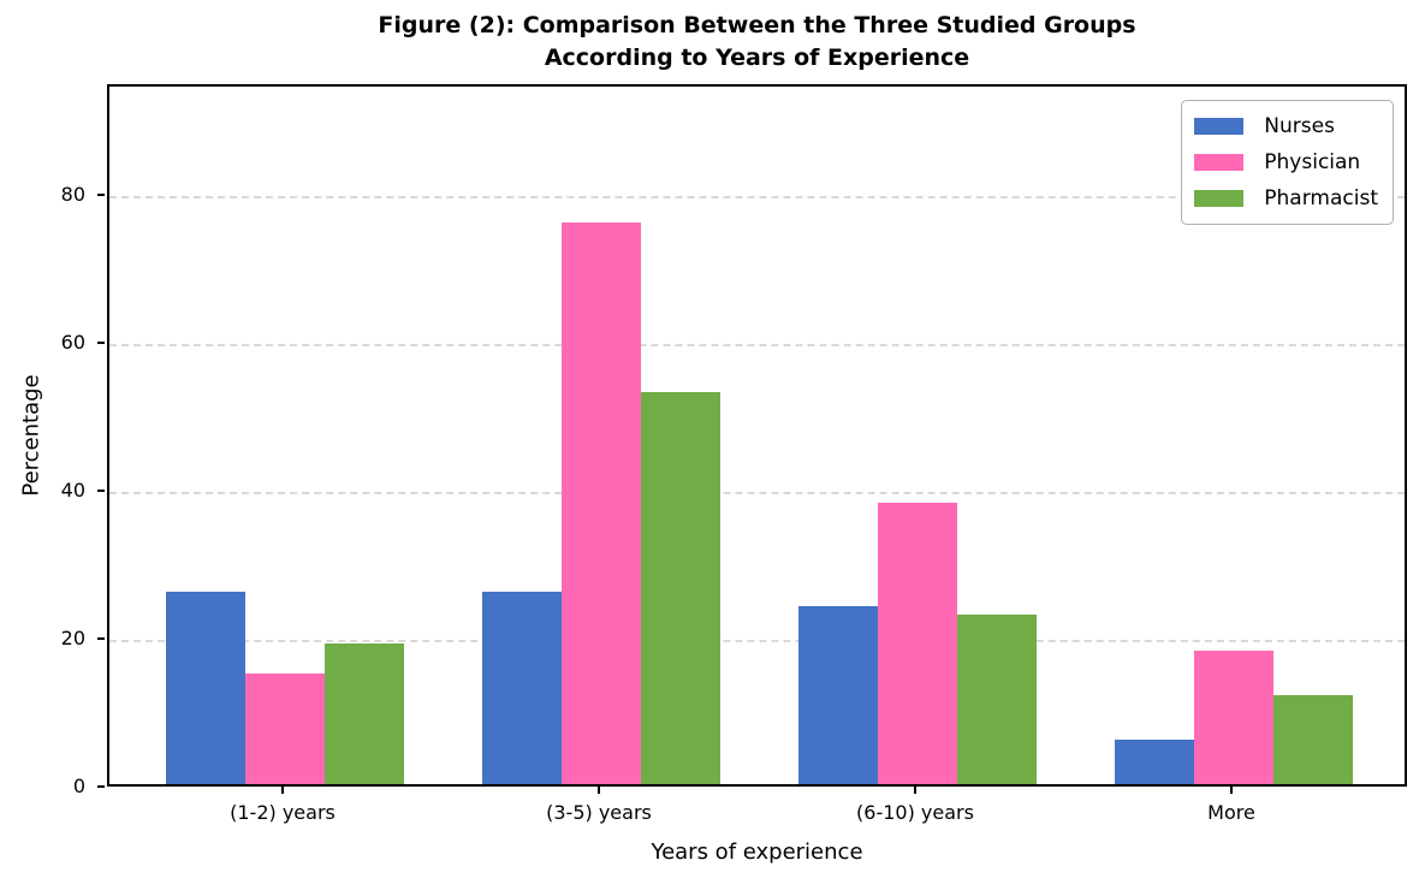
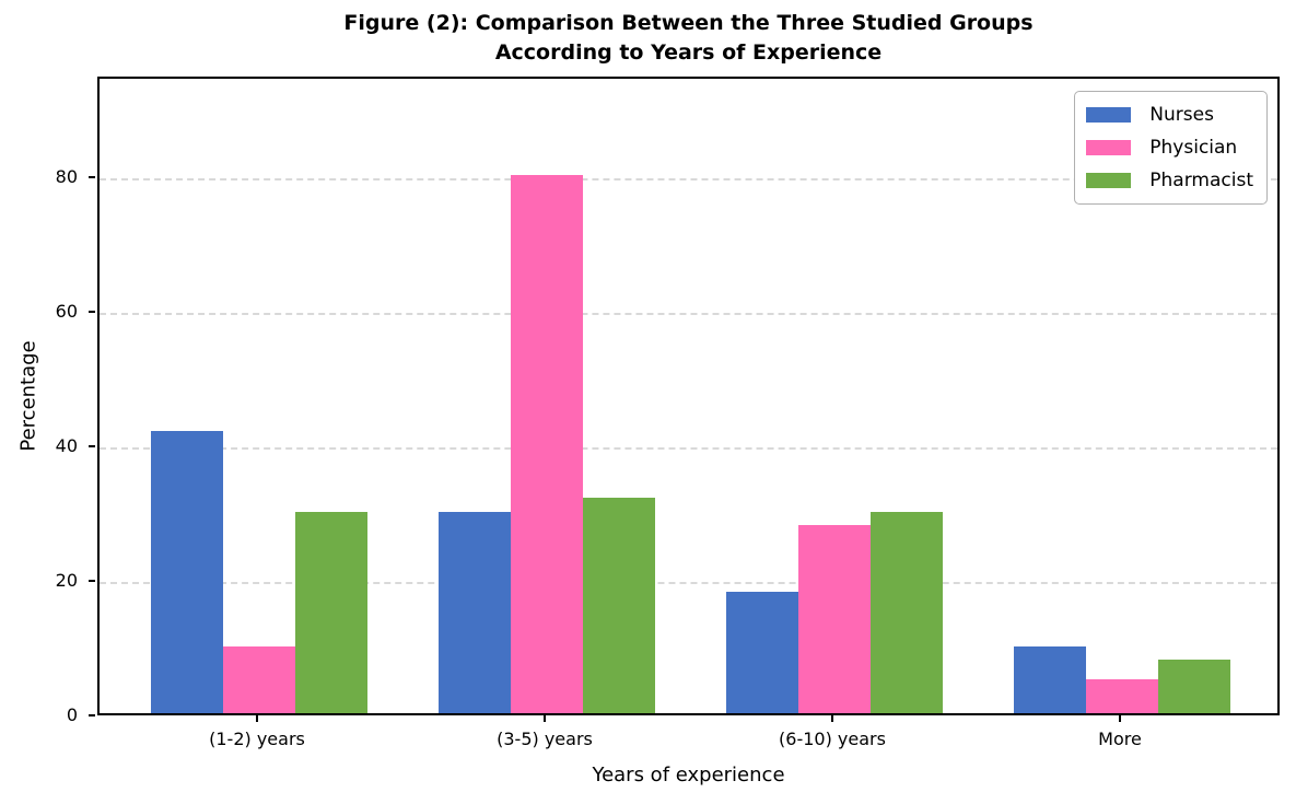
Nurses/(1-2) years: 26 -> 42
Physician/(1-2) years: 15 -> 10
Pharmacist/(1-2) years: 19 -> 30
Nurses/(3-5) years: 26 -> 30
Physician/(3-5) years: 76 -> 80
Pharmacist/(3-5) years: 53 -> 32
Nurses/(6-10) years: 24 -> 18
Physician/(6-10) years: 38 -> 28
Pharmacist/(6-10) years: 23 -> 30
Nurses/More: 6 -> 10
Physician/More: 18 -> 5
Pharmacist/More: 12 -> 8
